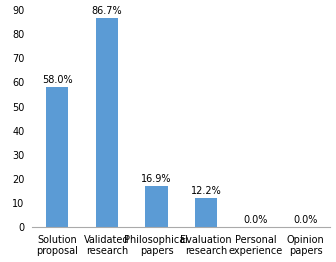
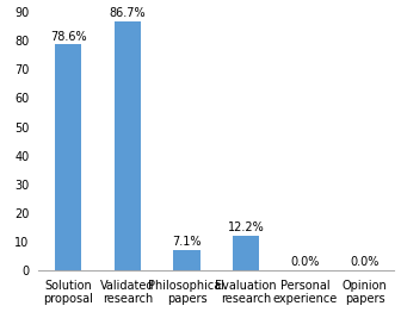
Solution proposal: 58.0% -> 78.6%
Philosophical papers: 16.9% -> 7.1%
